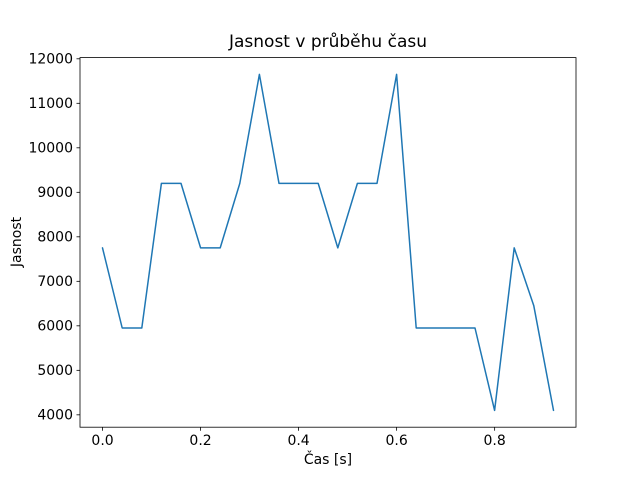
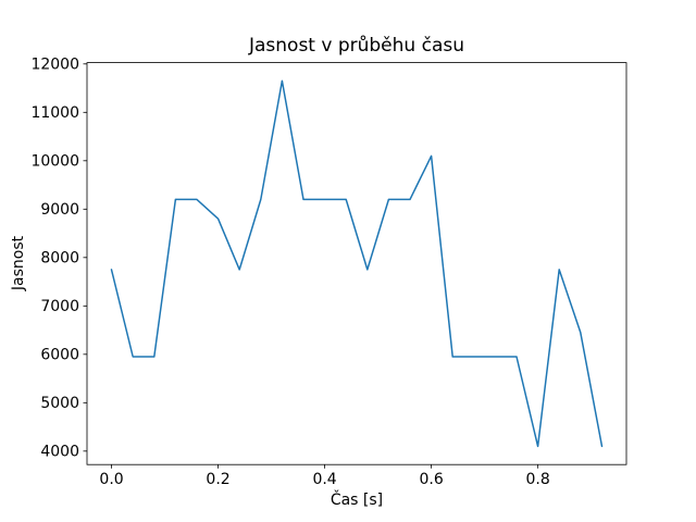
0.2: 7800 -> 8800
0.6: 11600 -> 10100
